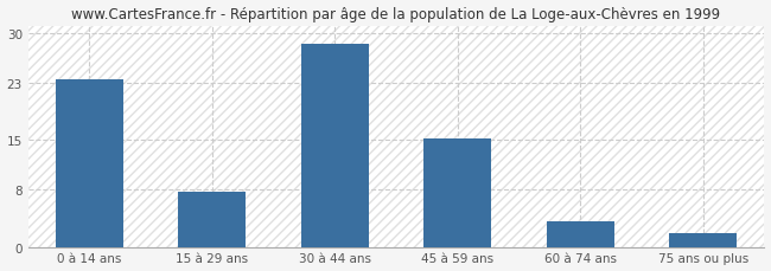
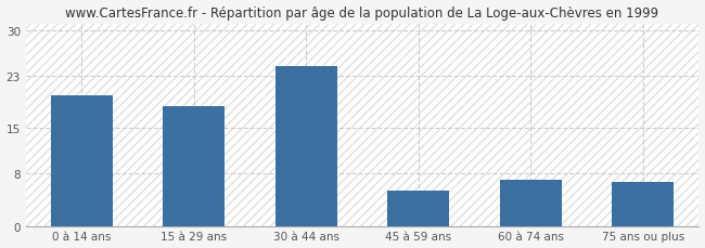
0 à 14 ans: 23.5 -> 20.0
15 à 29 ans: 7.8 -> 18.4
30 à 44 ans: 28.5 -> 24.4
45 à 59 ans: 15.1 -> 5.4
60 à 74 ans: 3.5 -> 7.0
75 ans ou plus: 2.0 -> 6.8
